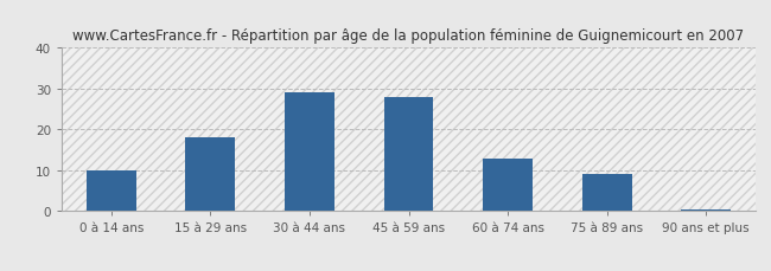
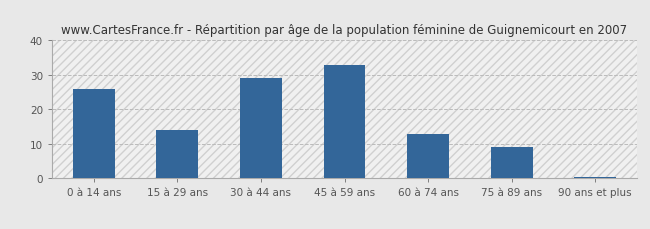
0 à 14 ans: 10.0 -> 26.0
15 à 29 ans: 18.0 -> 14.0
45 à 59 ans: 28.0 -> 33.0
